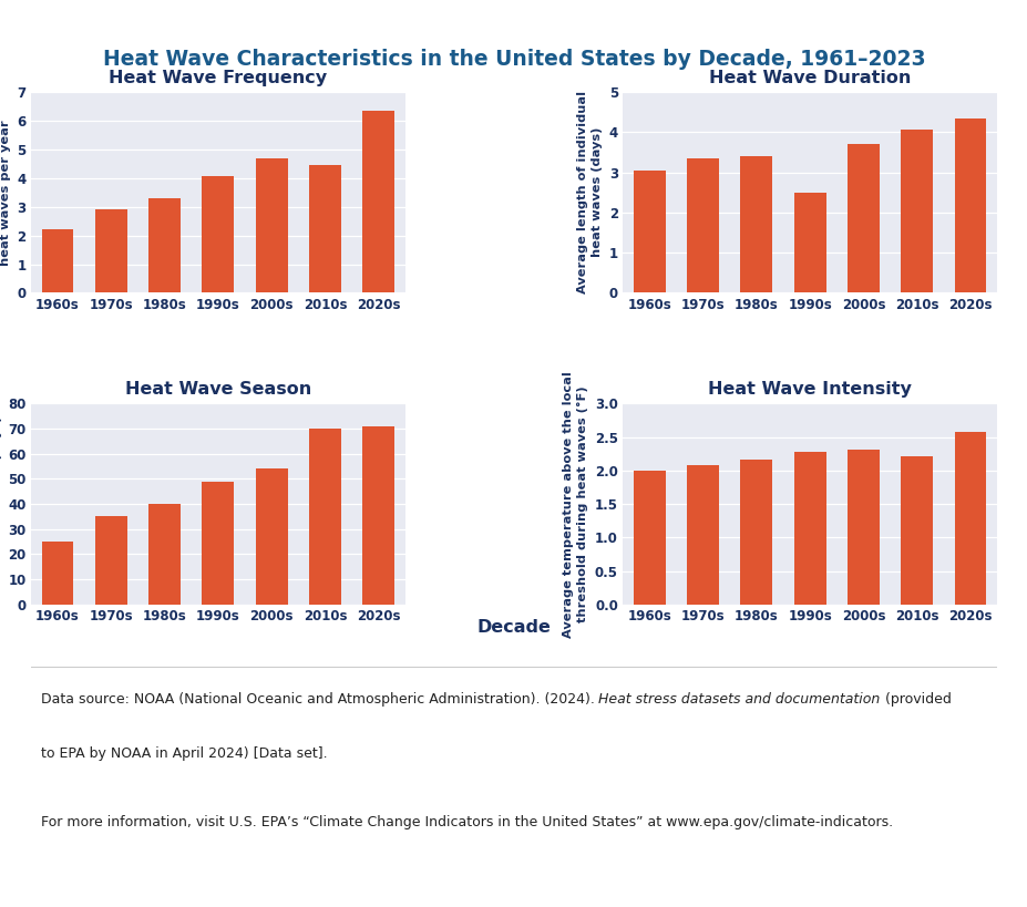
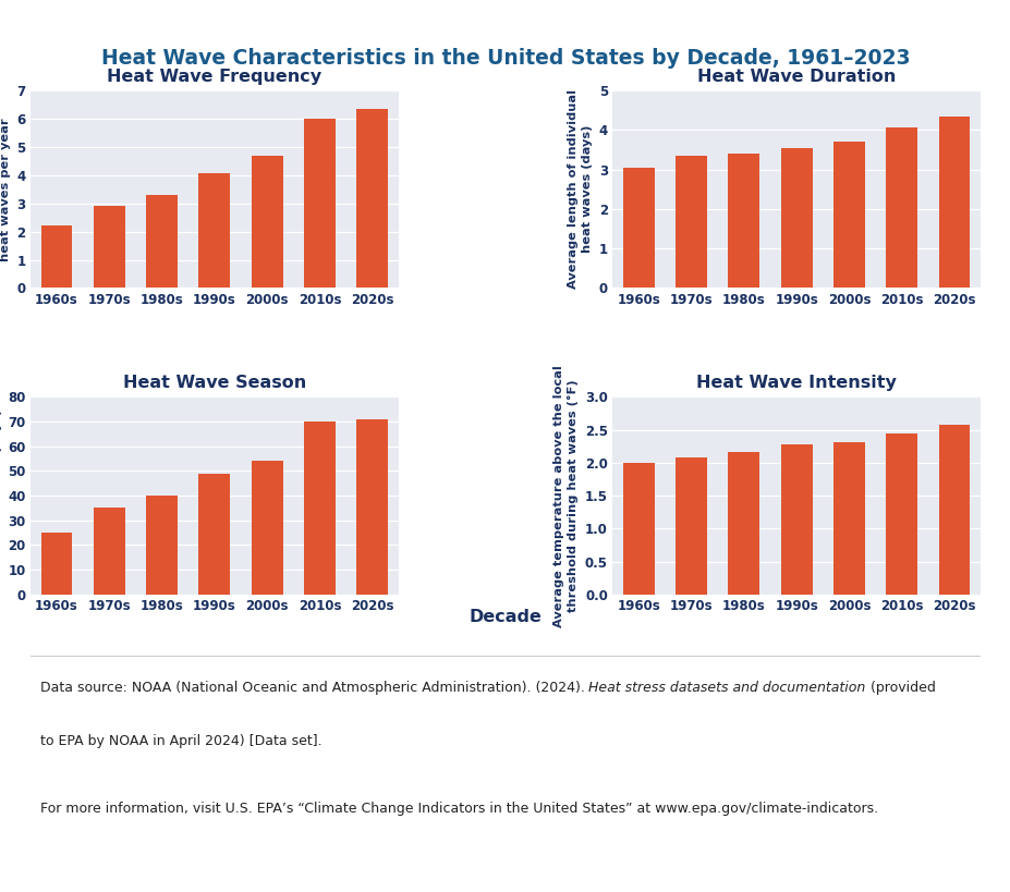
Heat Wave Frequency/2010s: 4.45 -> 6.00
Heat Wave Duration/1990s: 2.50 -> 3.55
Heat Wave Intensity/2010s: 2.22 -> 2.45
